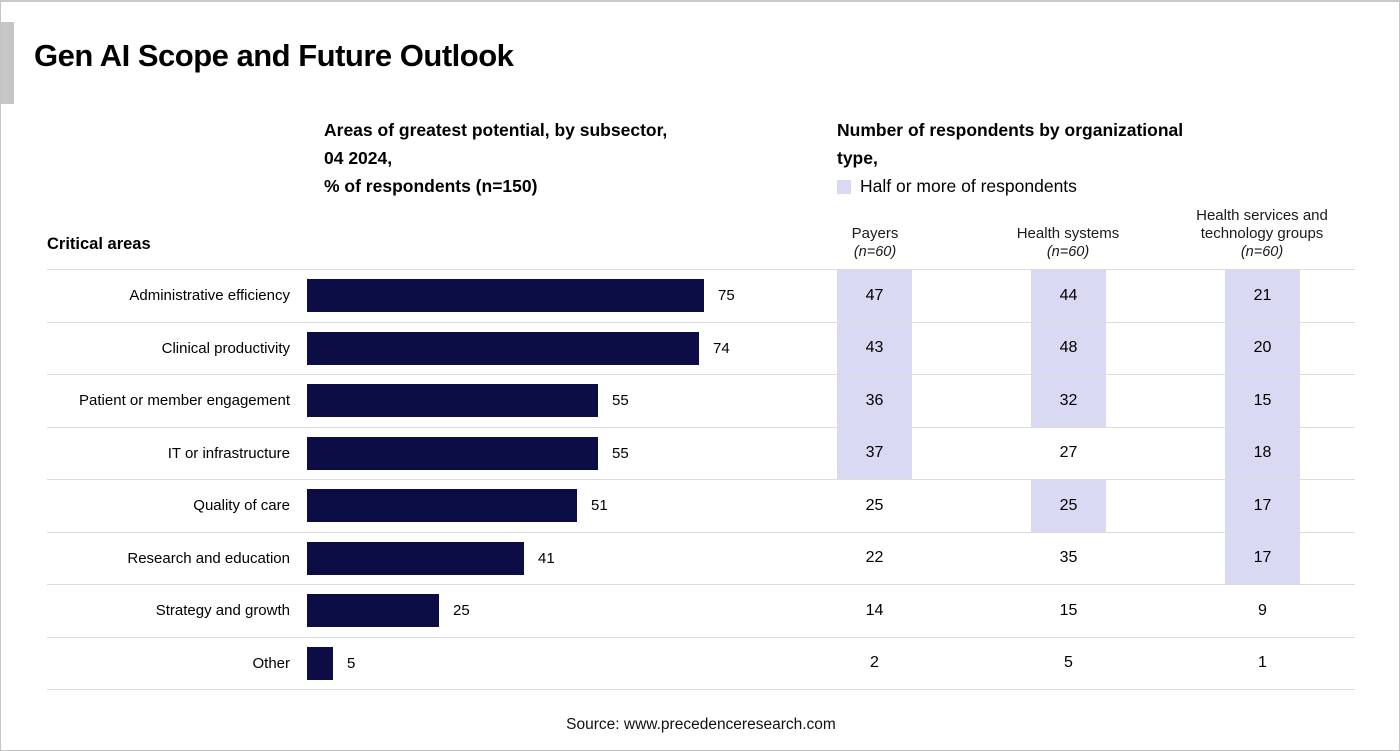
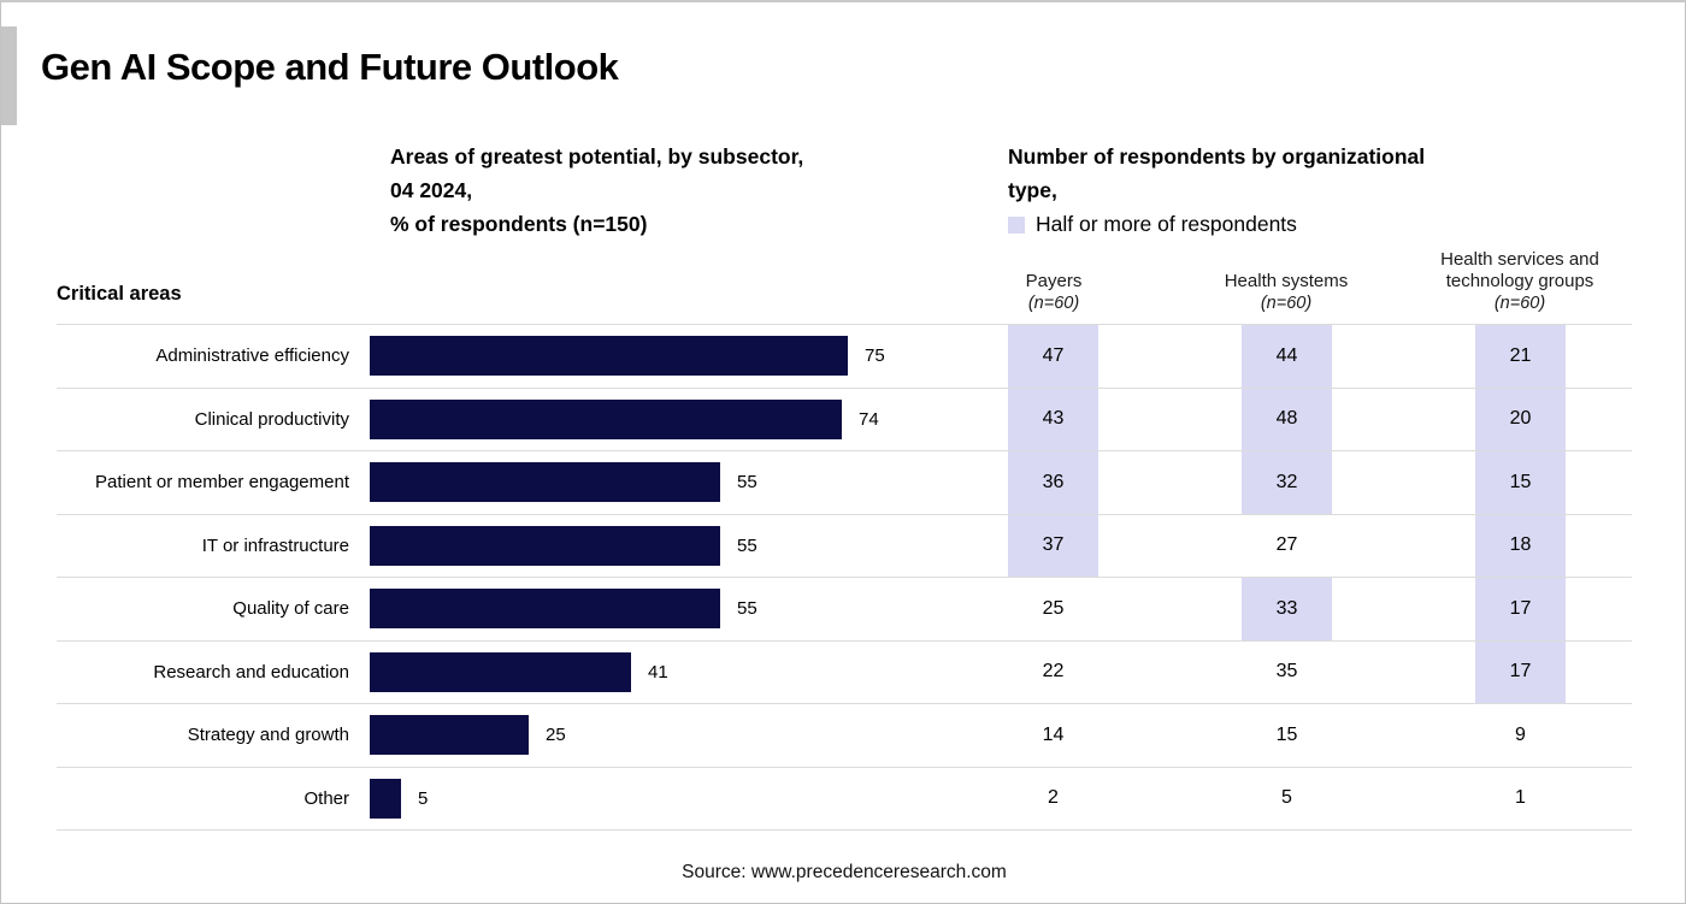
% of respondents (n=150)/Quality of care: 51 -> 55
Health systems (n=60)/Quality of care: 25 -> 33
